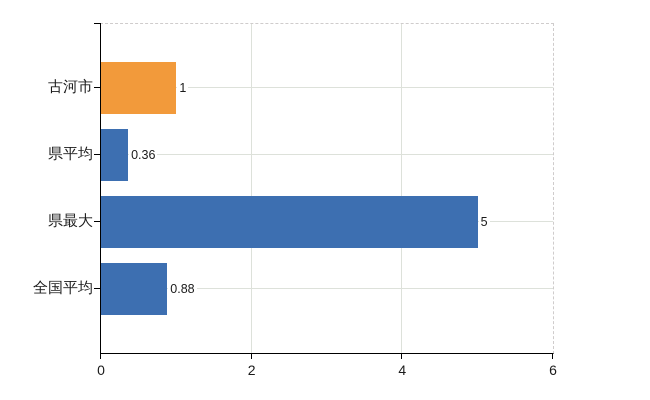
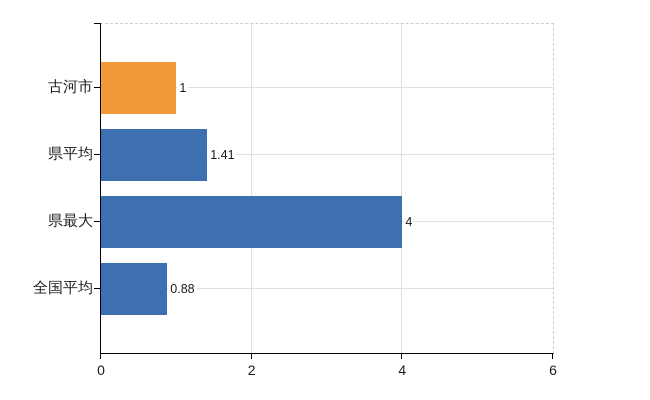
県平均: 0.36 -> 1.41
県最大: 5 -> 4
